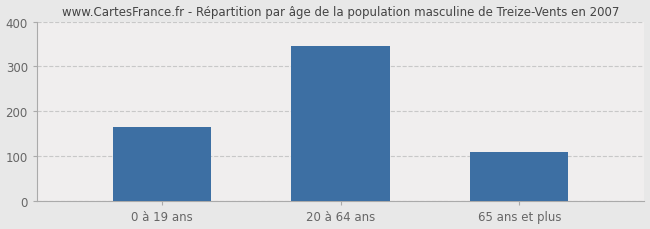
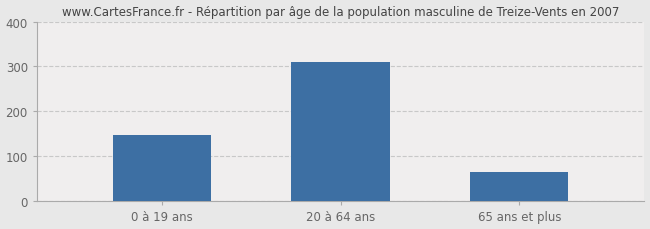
0 à 19 ans: 165 -> 148
20 à 64 ans: 345 -> 311
65 ans et plus: 110 -> 66
